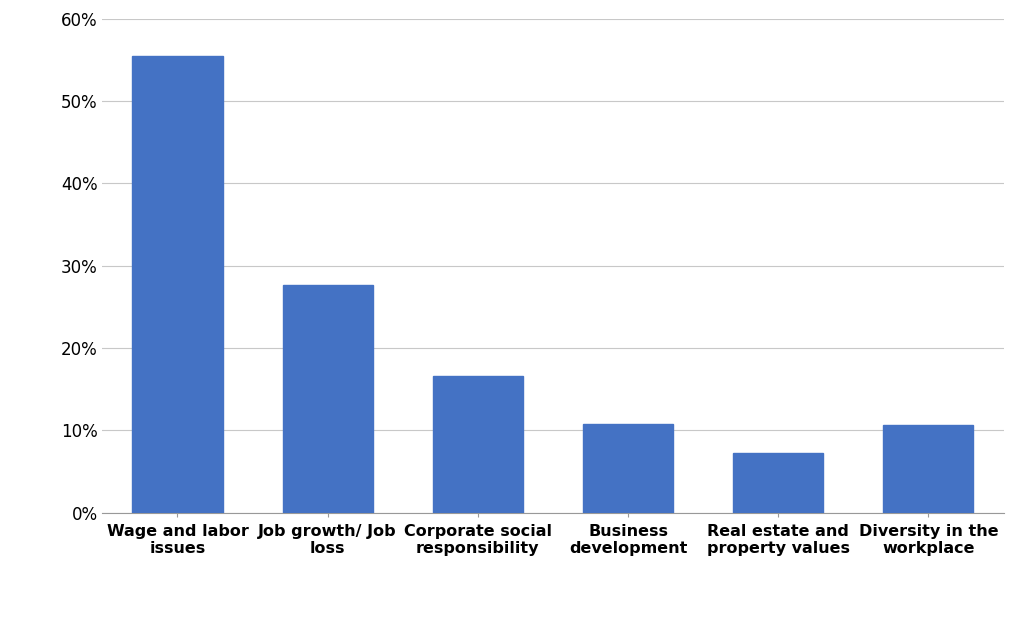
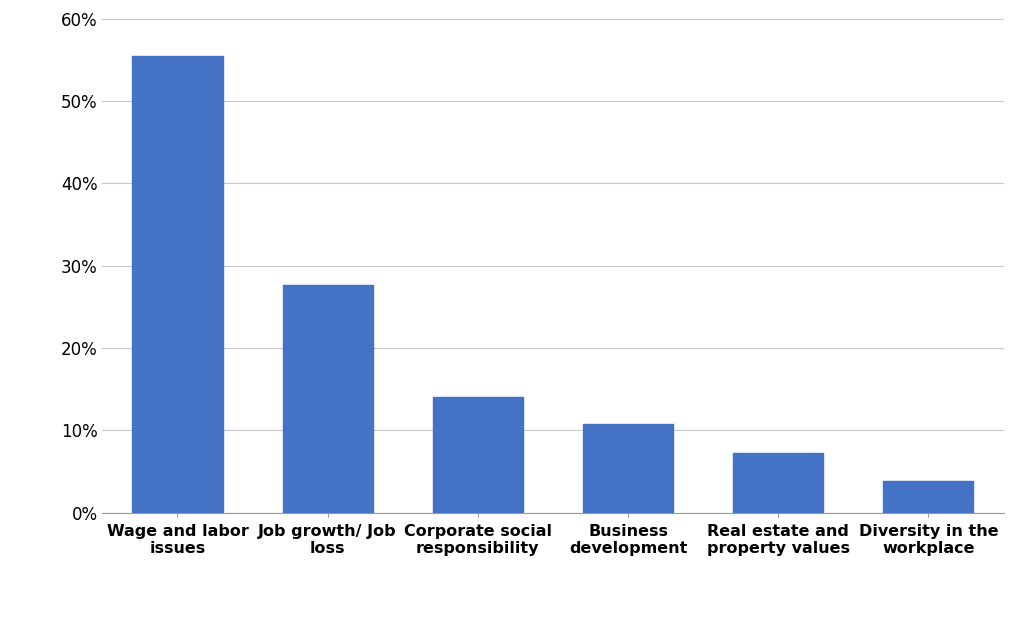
Corporate social responsibility: 16.6% -> 14.0%
Diversity in the workplace: 10.6% -> 3.8%
